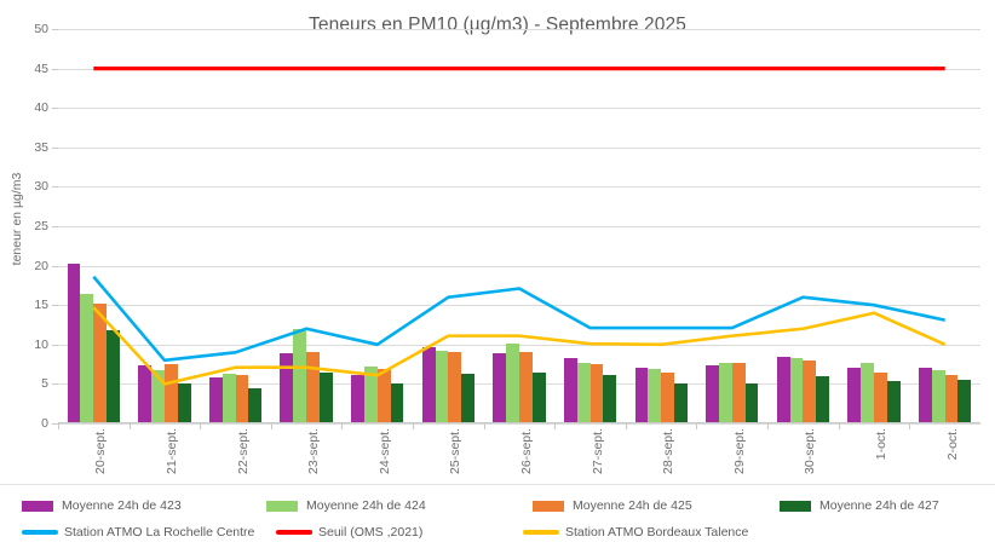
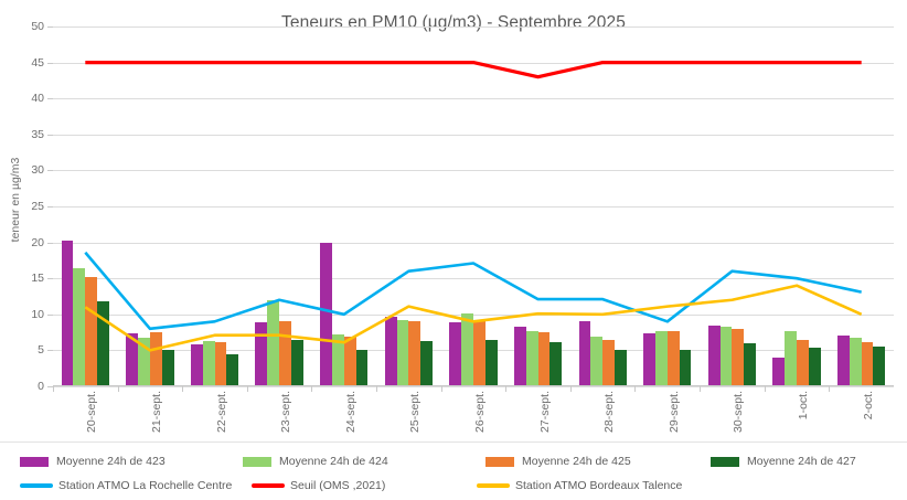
Station ATMO Bordeaux Talence/20-sept.: 15 -> 11
Moyenne 24h de 423/24-sept.: 6 -> 20
Station ATMO Bordeaux Talence/26-sept.: 11 -> 9
Seuil (OMS ,2021)/27-sept.: 45 -> 43
Moyenne 24h de 423/28-sept.: 7 -> 9
Station ATMO La Rochelle Centre/29-sept.: 12 -> 9
Moyenne 24h de 423/1-oct.: 7 -> 4
